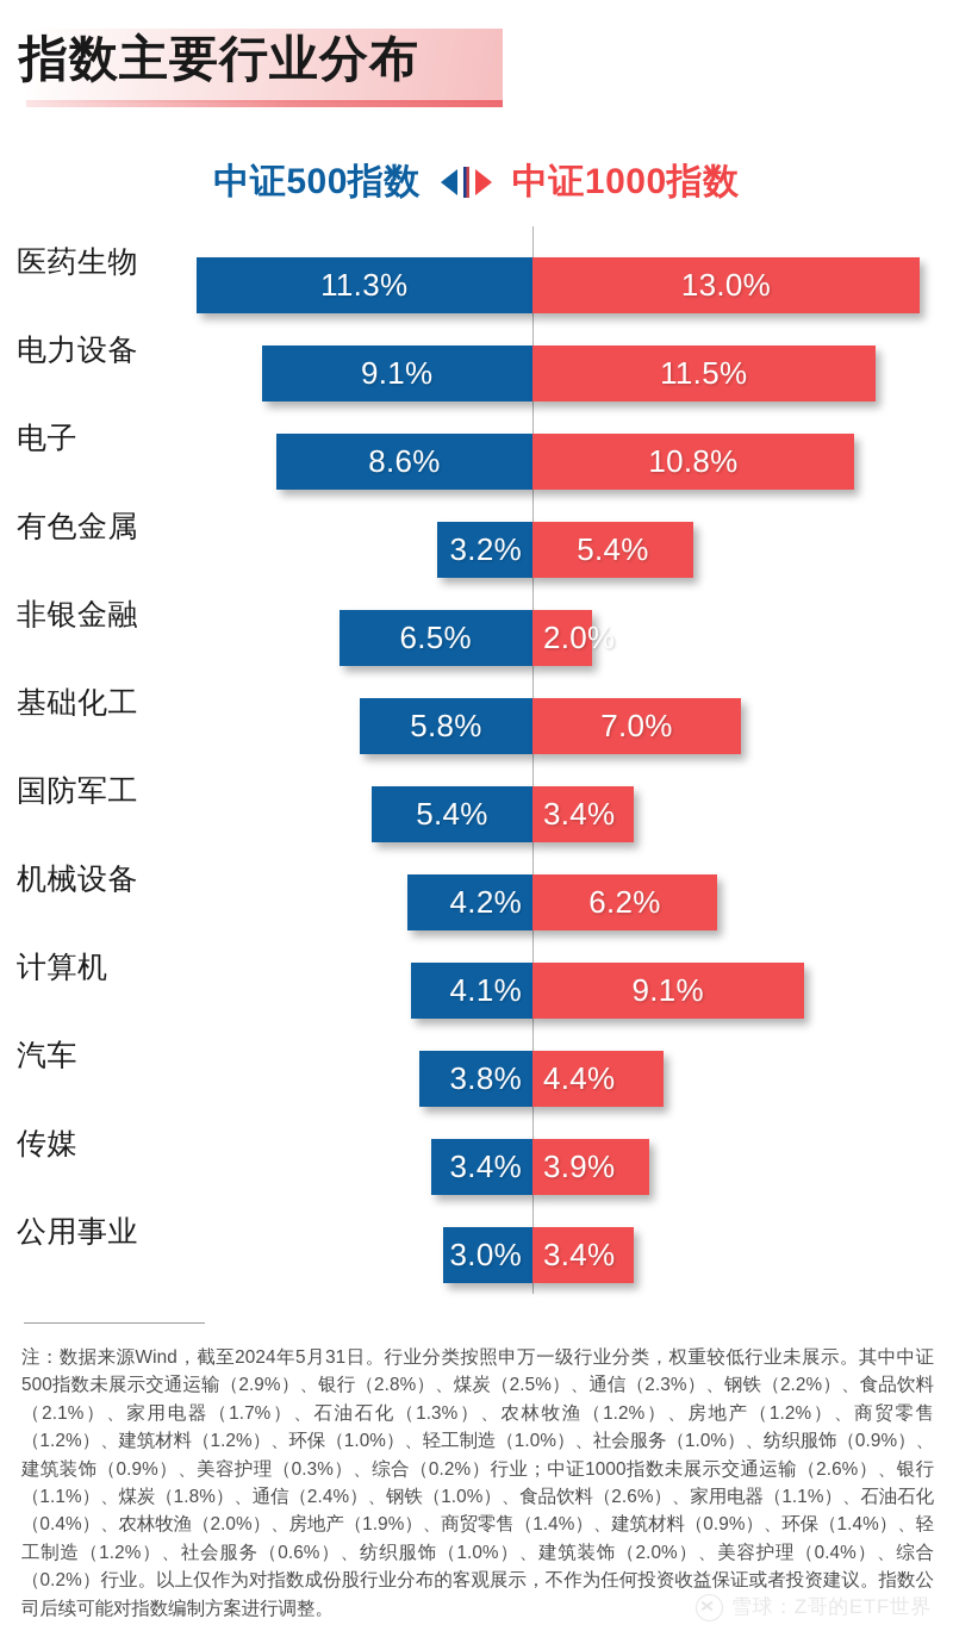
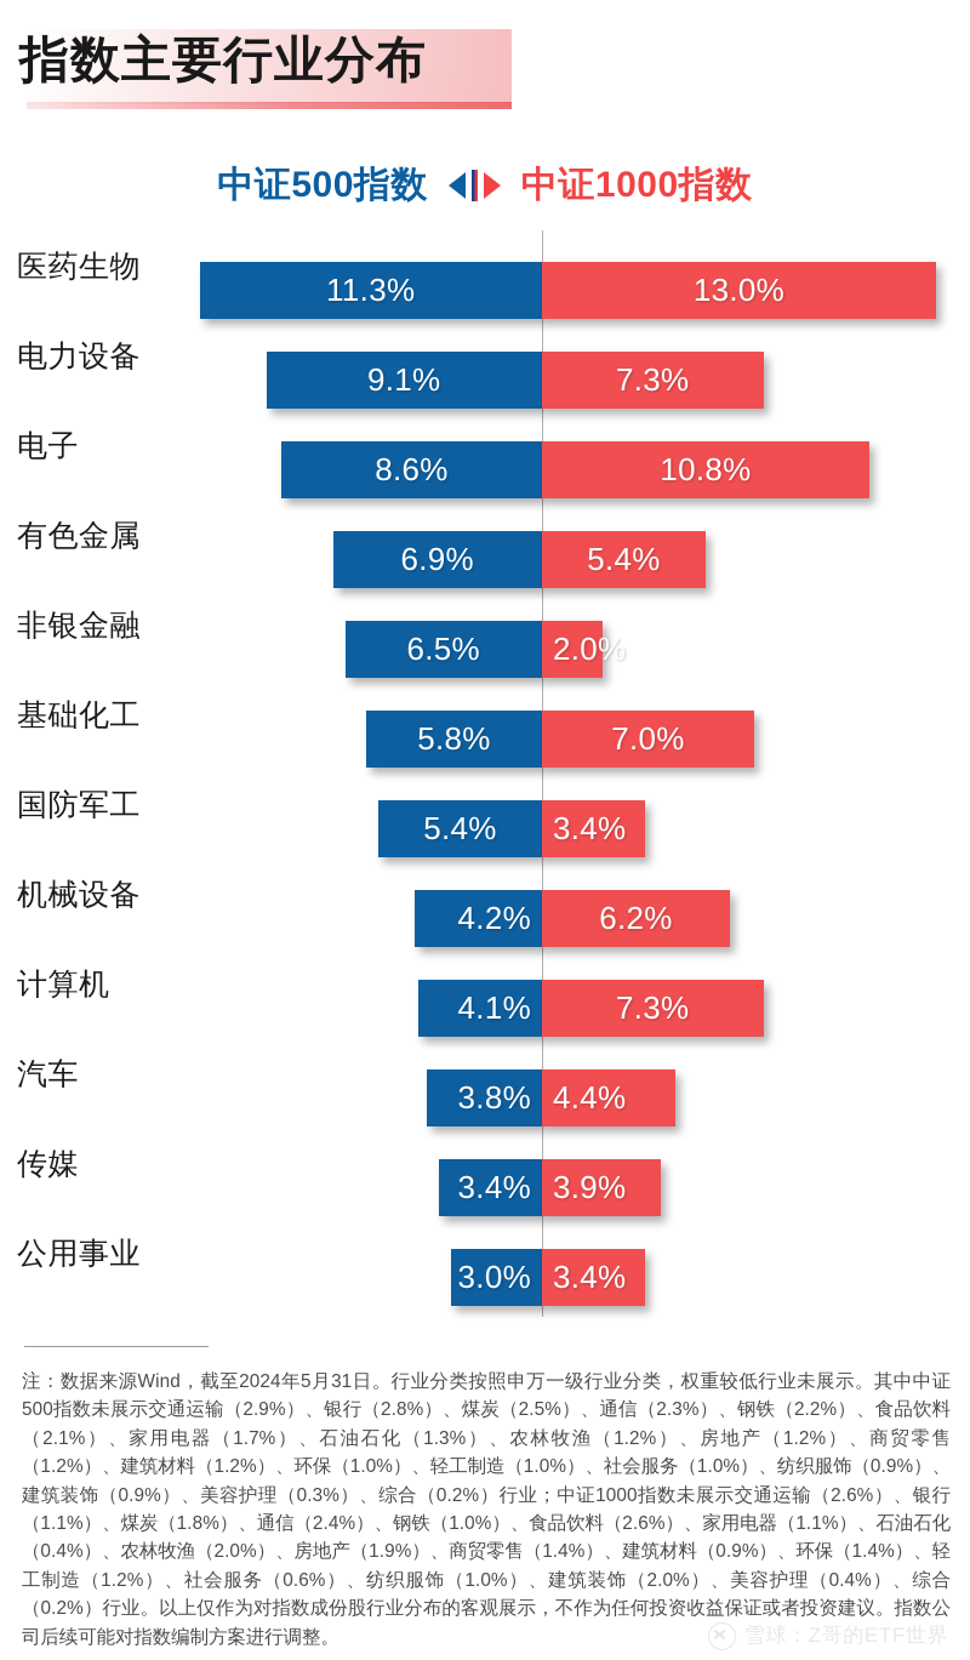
中证1000指数/电力设备: 11.5% -> 7.3%
中证500指数/有色金属: 3.2% -> 6.9%
中证1000指数/计算机: 9.1% -> 7.3%
